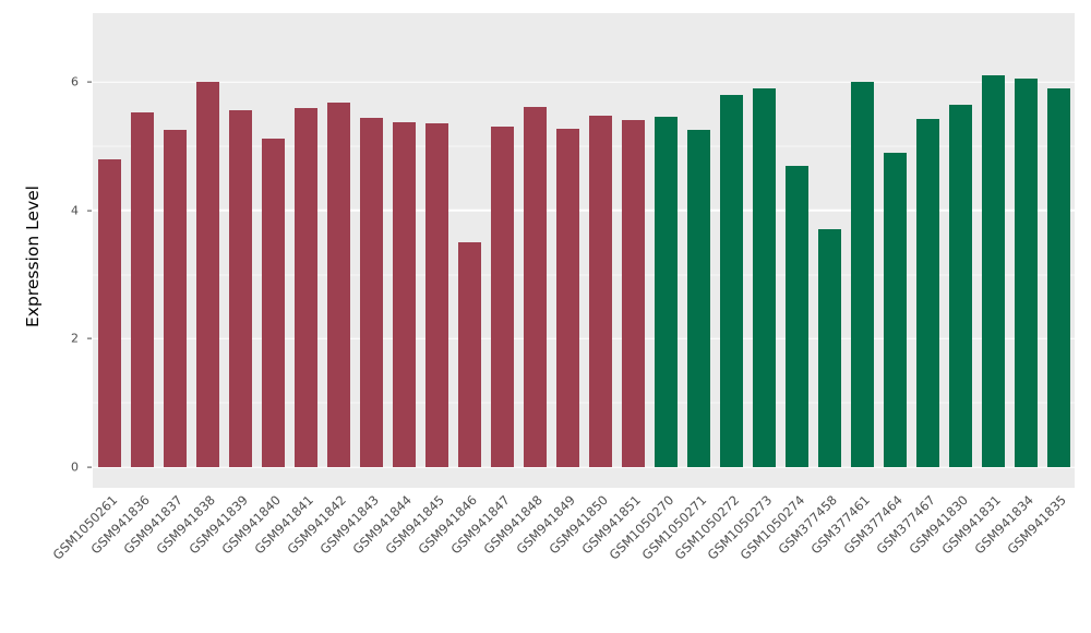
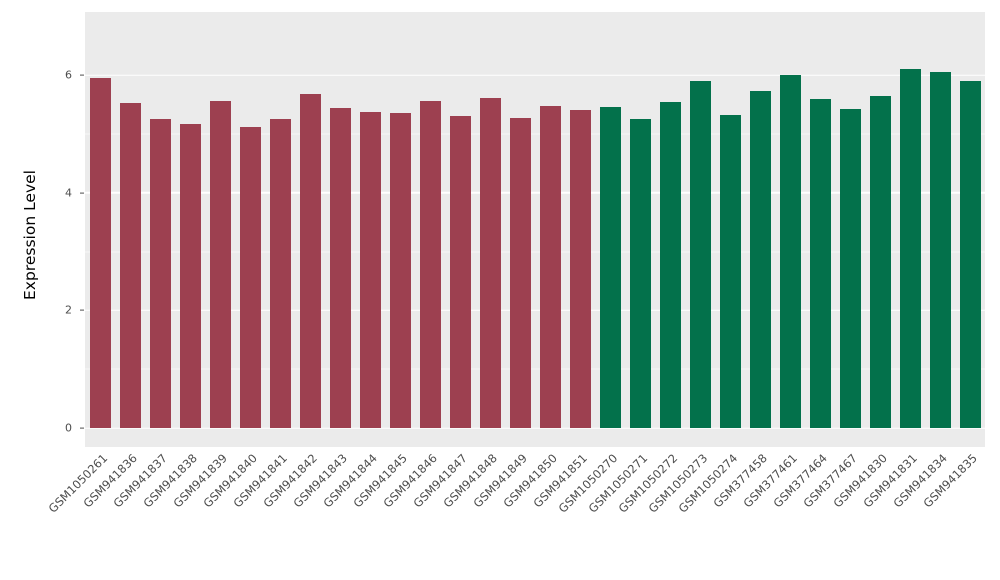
GSM1050261: 4.8 -> 6.0
GSM941838: 6.0 -> 5.2
GSM941841: 5.6 -> 5.2
GSM941846: 3.5 -> 5.6
GSM1050272: 5.8 -> 5.5
GSM1050274: 4.7 -> 5.3
GSM377458: 3.7 -> 5.7
GSM377464: 4.9 -> 5.6
